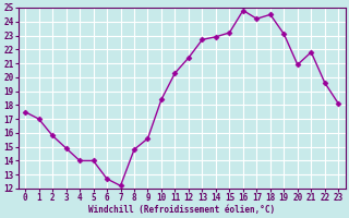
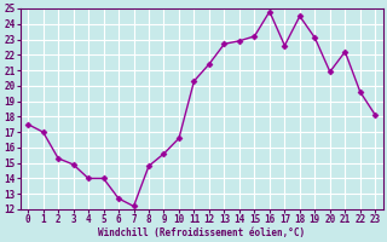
2: 15.8 -> 15.3
10: 18.4 -> 16.6
17: 24.2 -> 22.6
21: 21.8 -> 22.2
